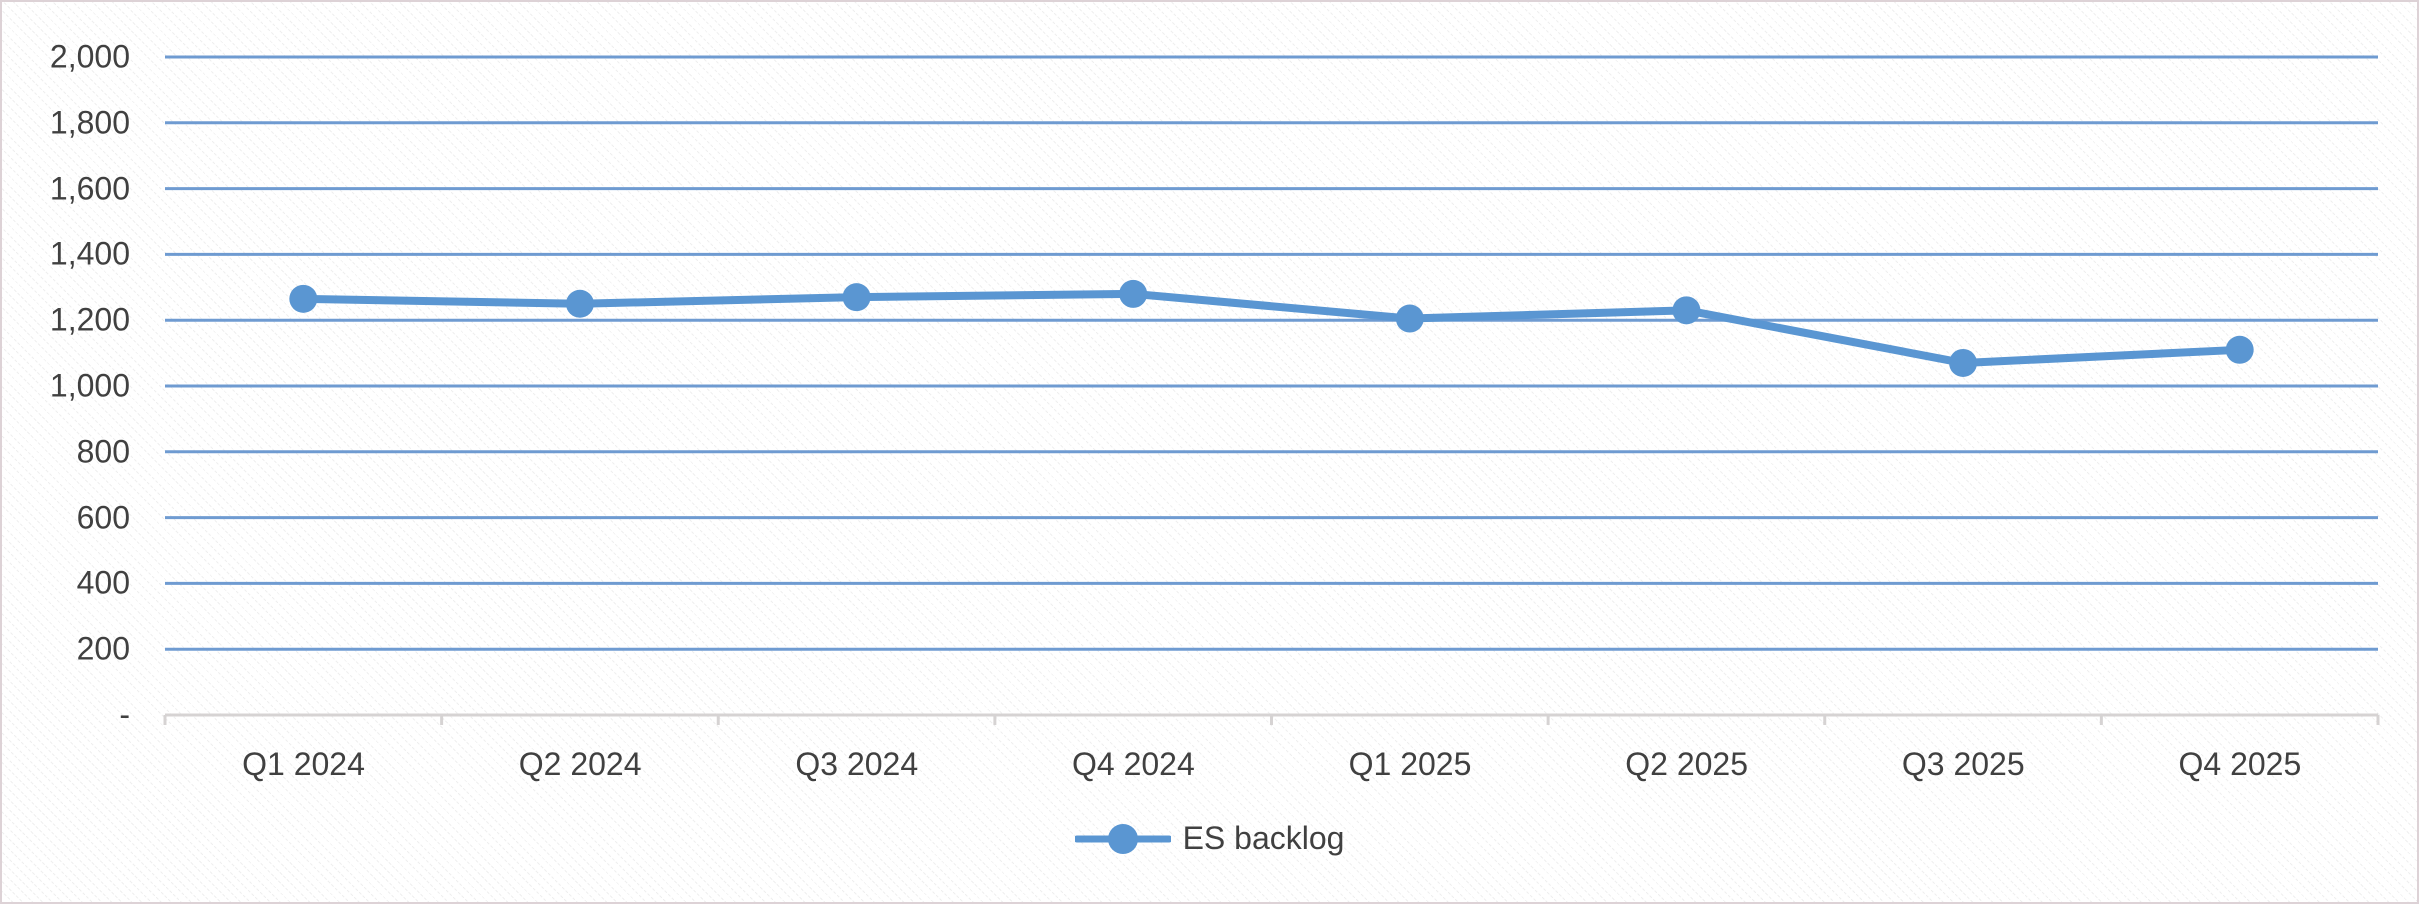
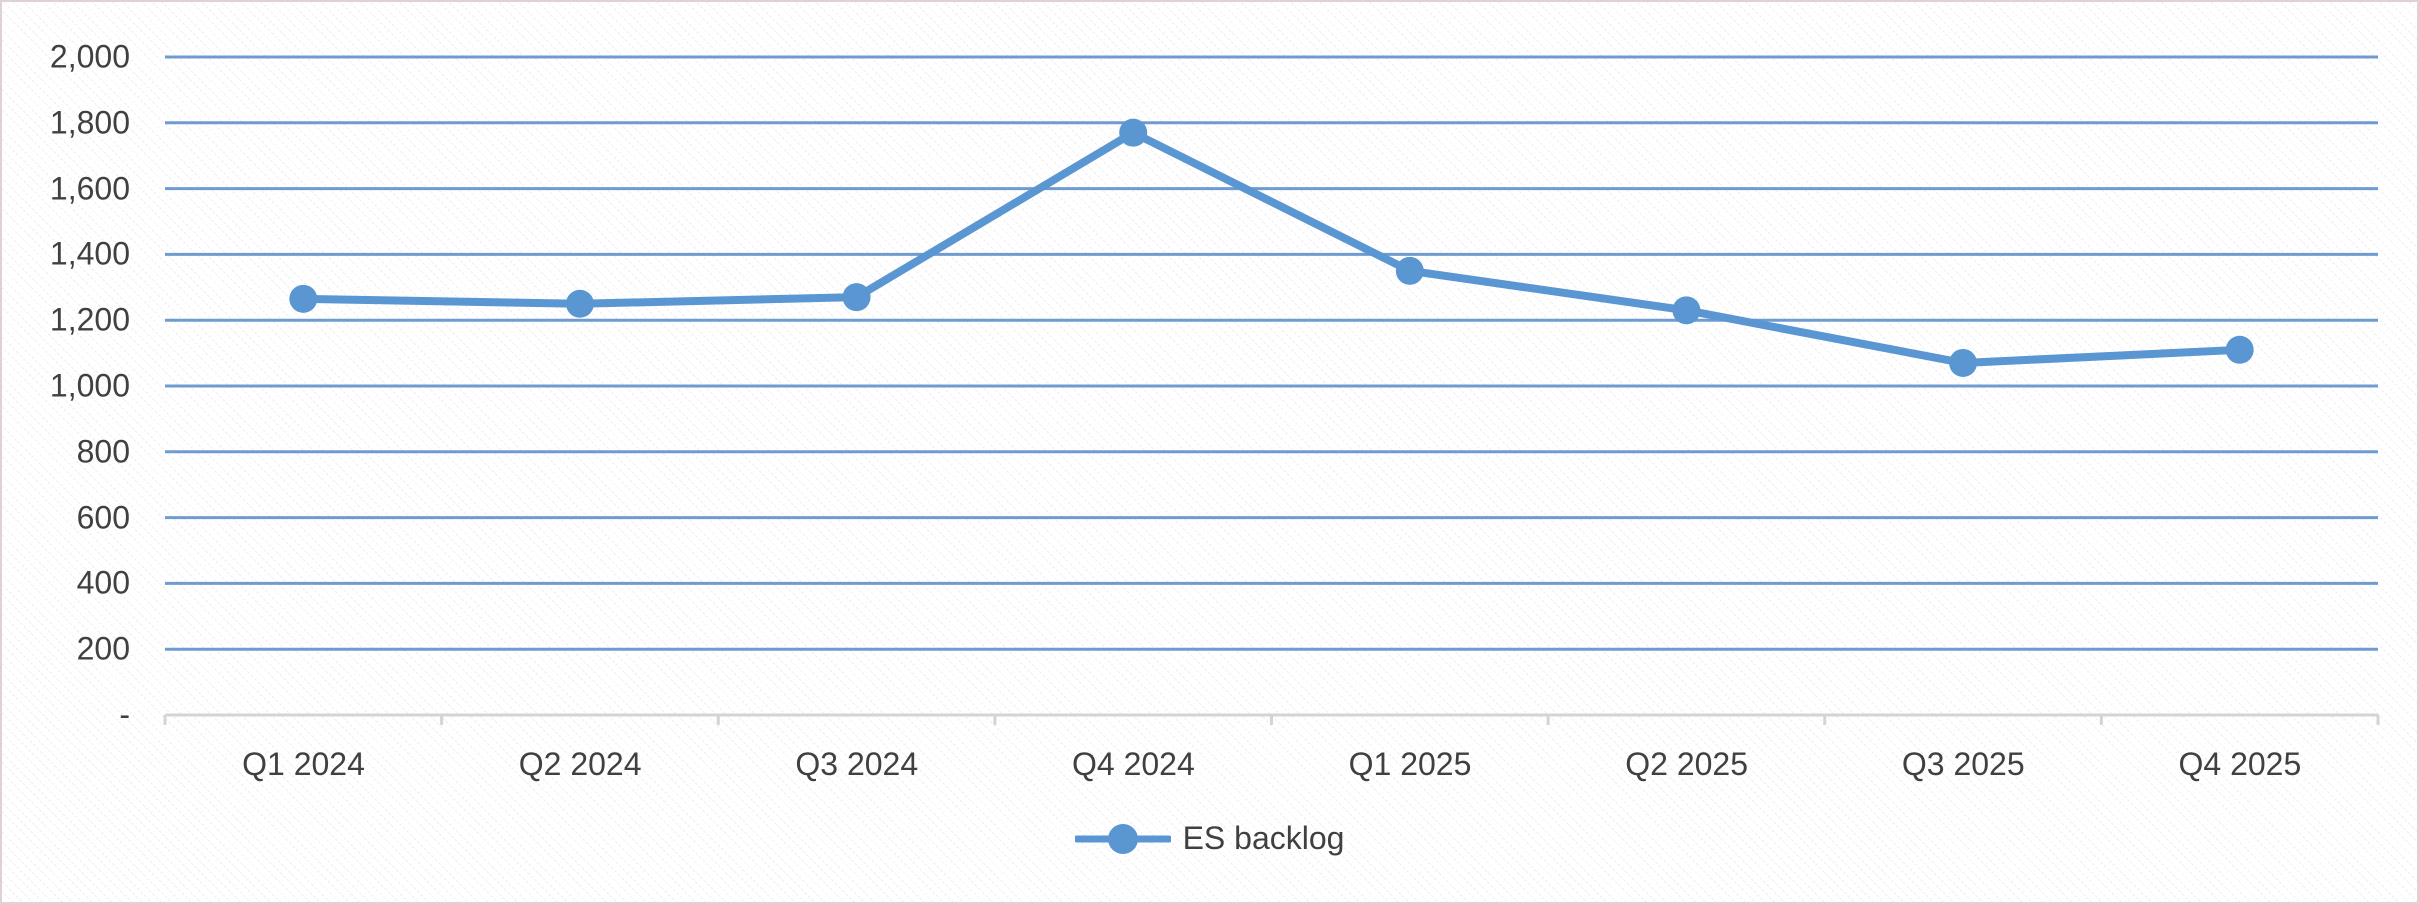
Q4 2024: 1280 -> 1770
Q1 2025: 1200 -> 1350
